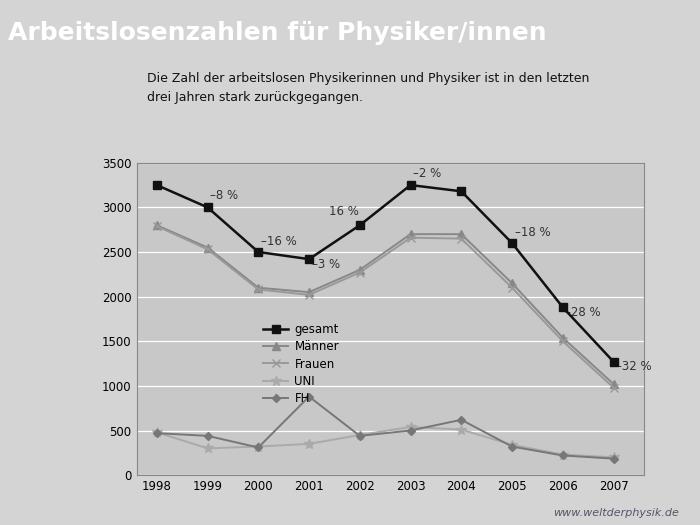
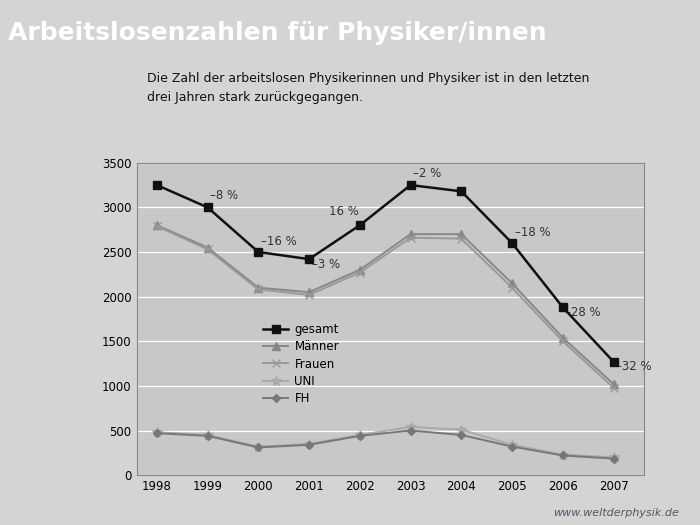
UNI/1999: 300 -> 450
FH/2001: 880 -> 340
FH/2004: 620 -> 450
